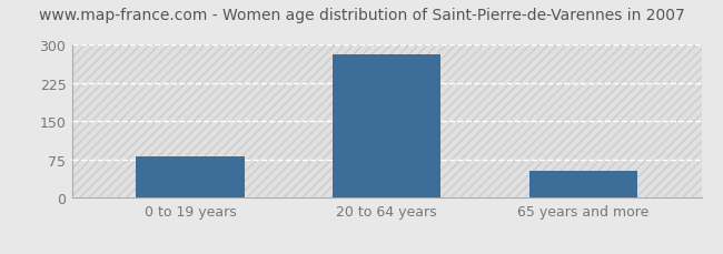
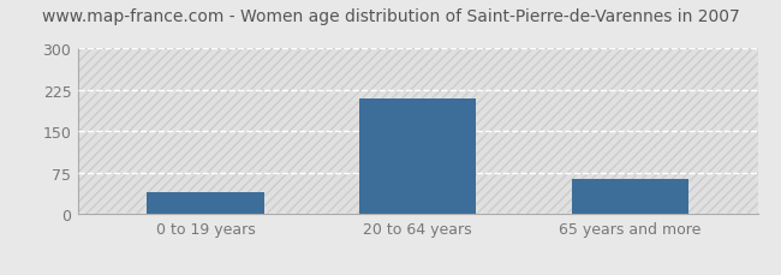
0 to 19 years: 82 -> 40
20 to 64 years: 282 -> 210
65 years and more: 52 -> 65
